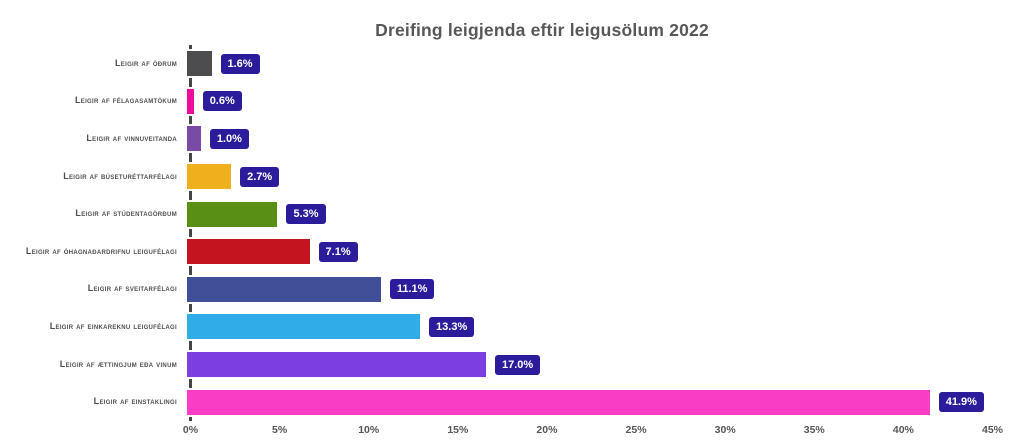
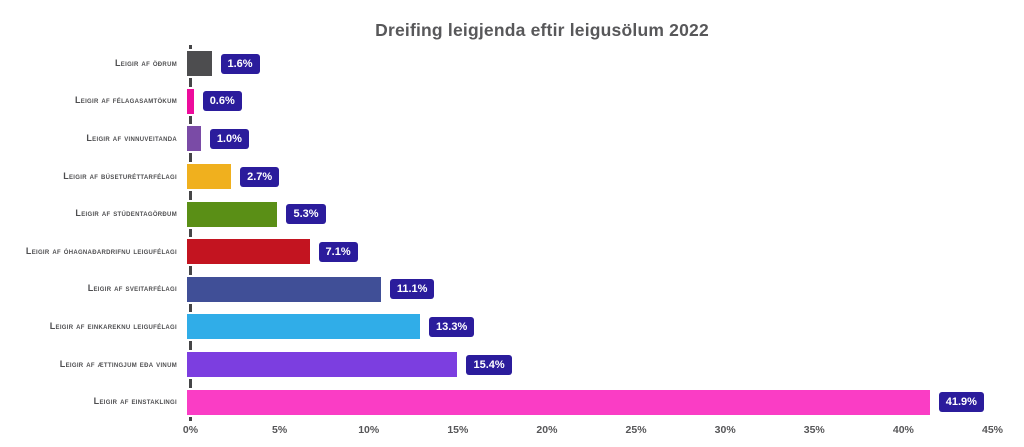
Leigir af ættingjum eða vinum: 17.0% -> 15.4%
